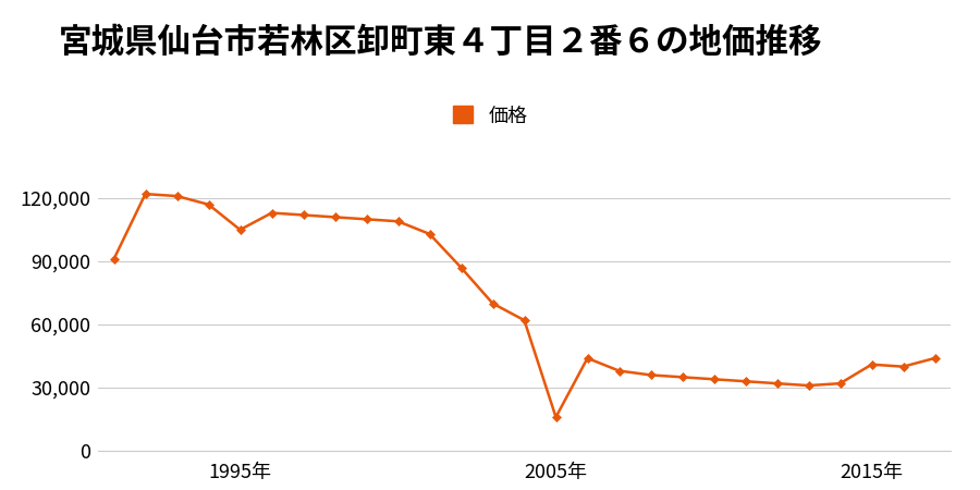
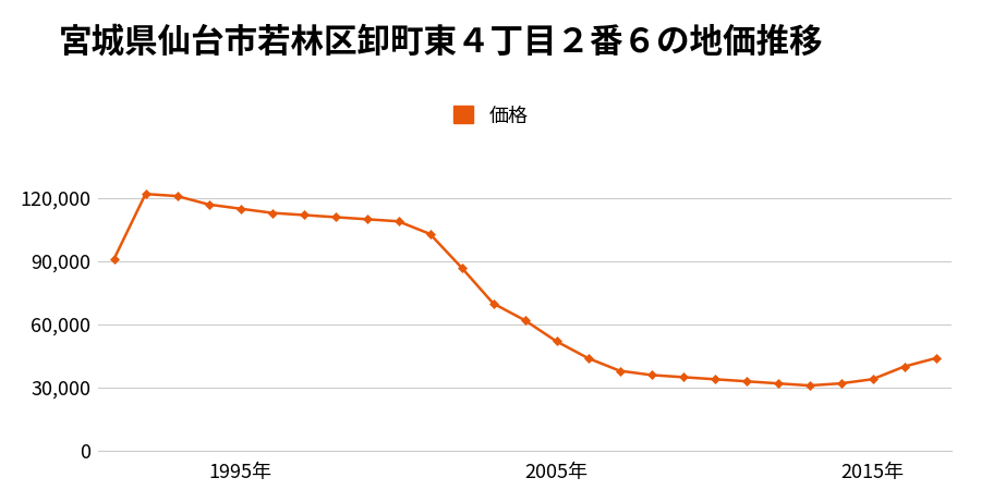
1995年: 105,000 -> 115,000
2005年: 16,000 -> 52,000
2015年: 41,000 -> 34,000
